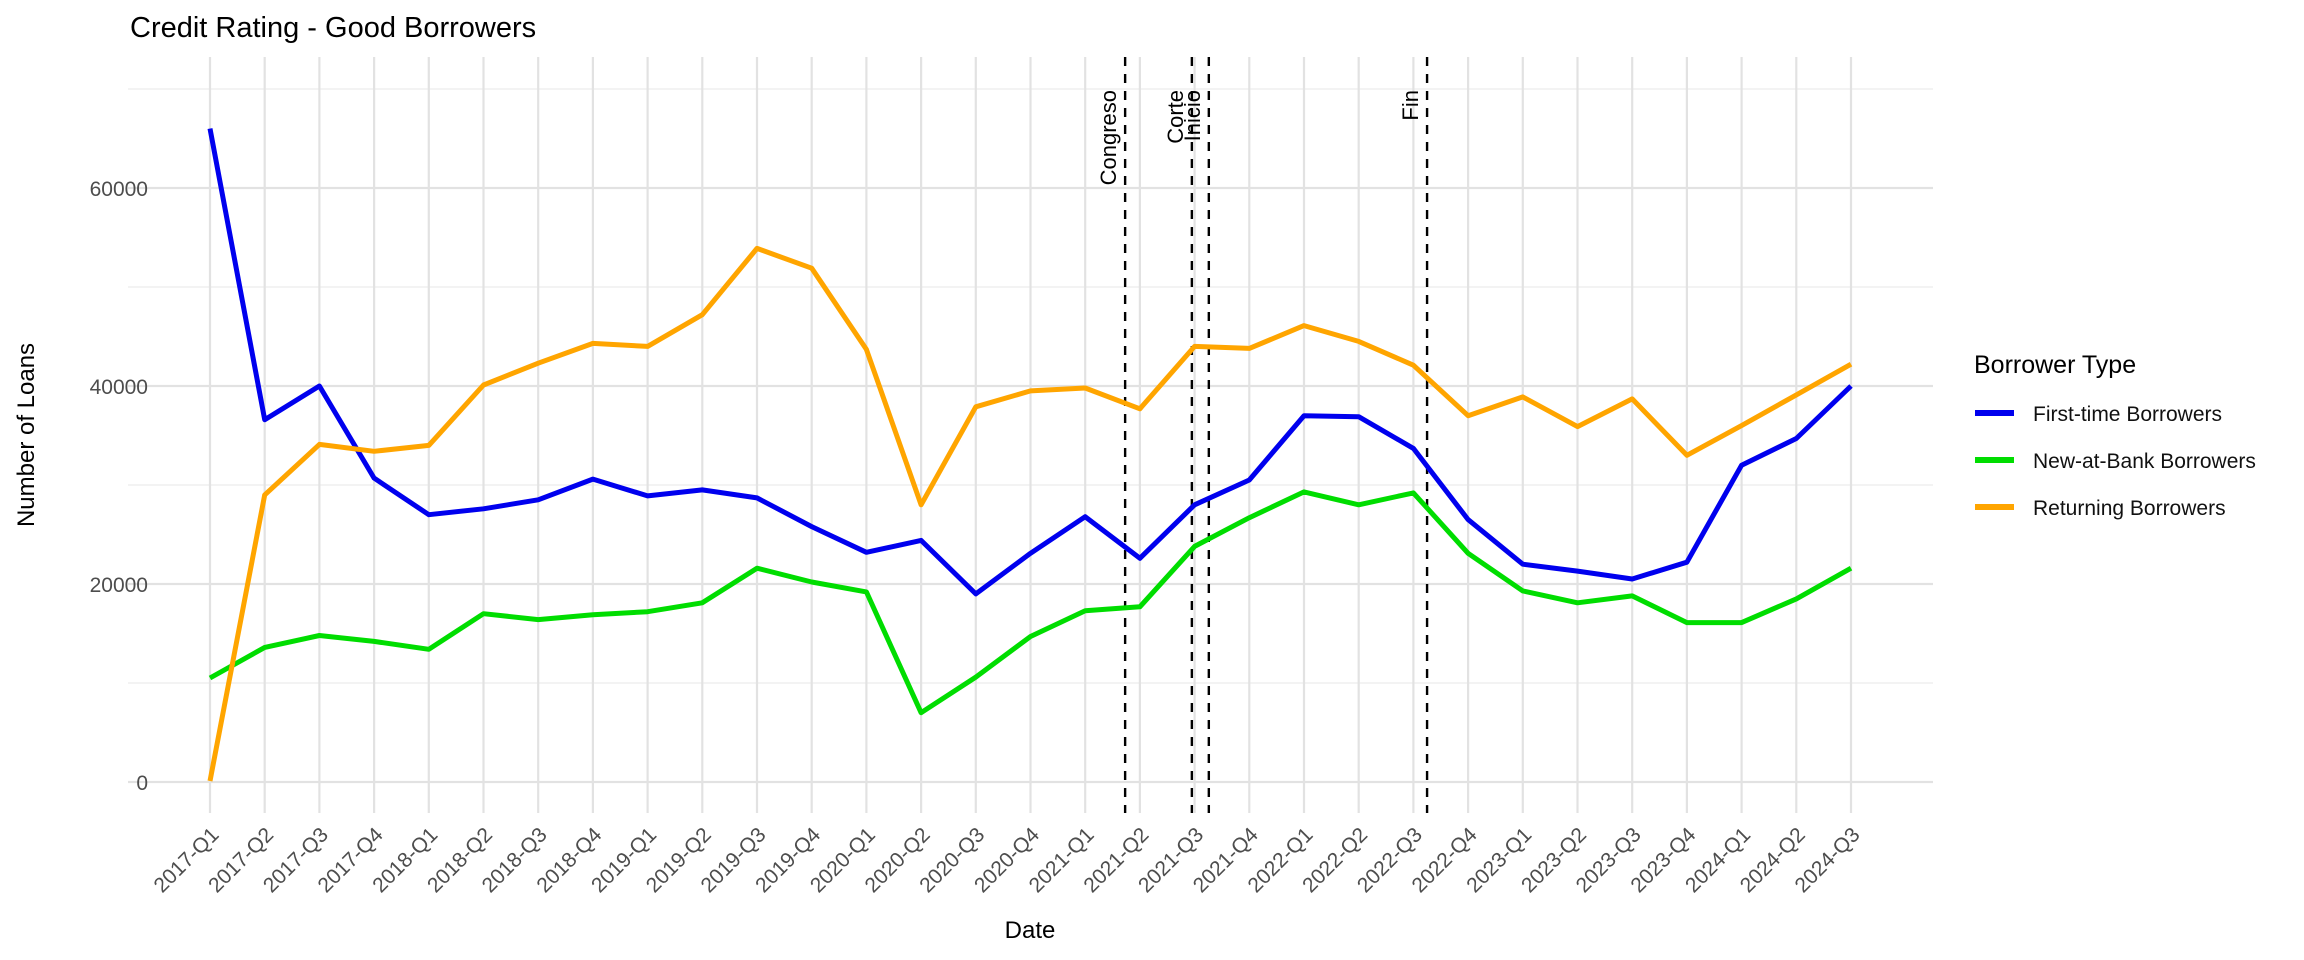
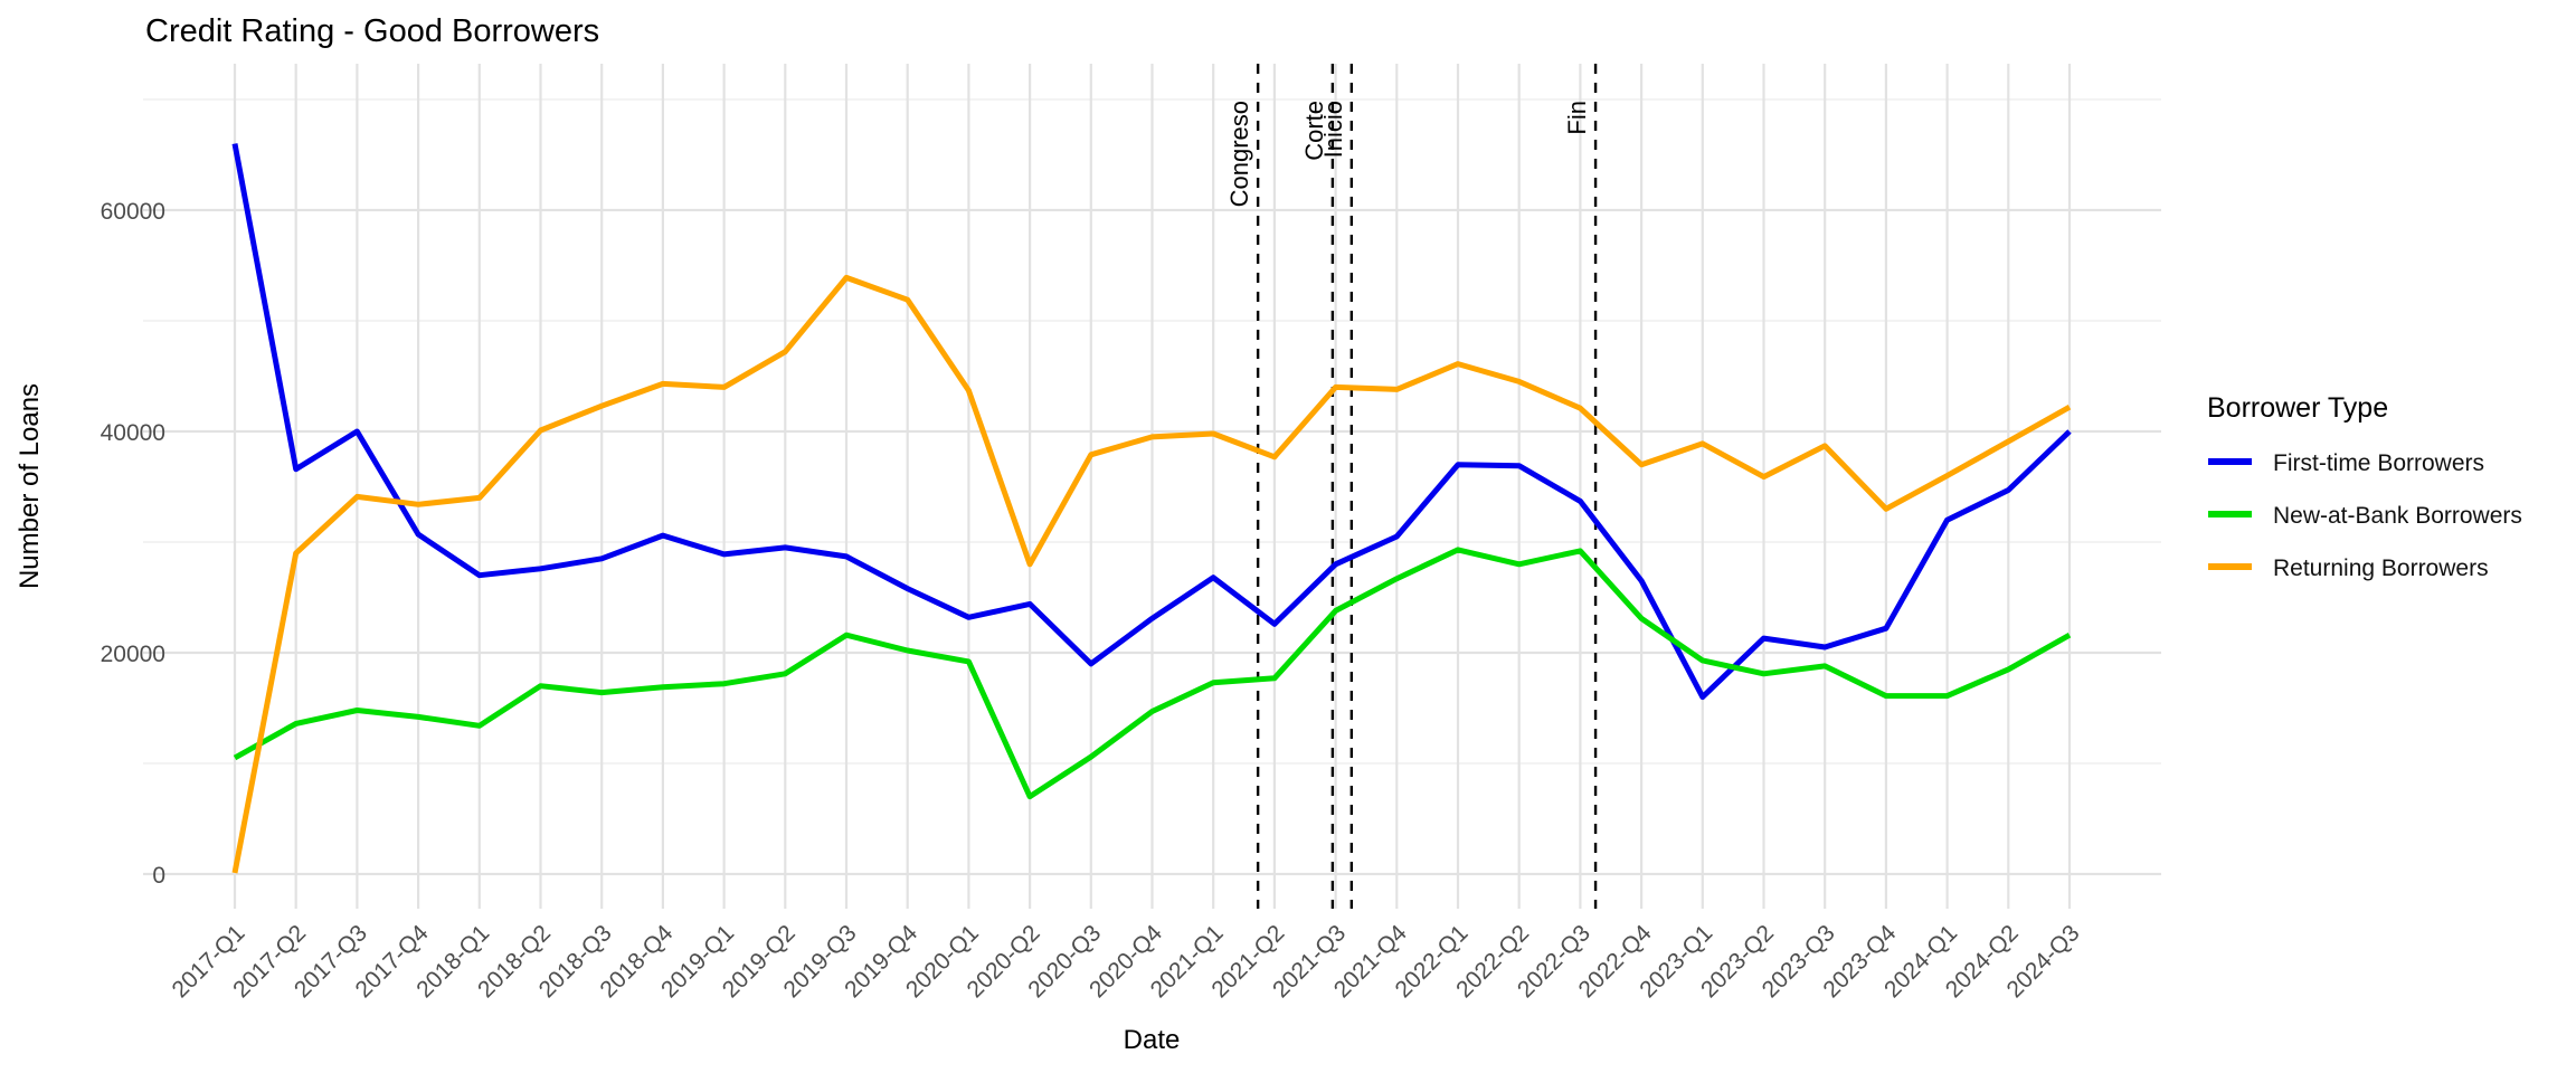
First-time Borrowers/2023-Q1: 22000 -> 16000
